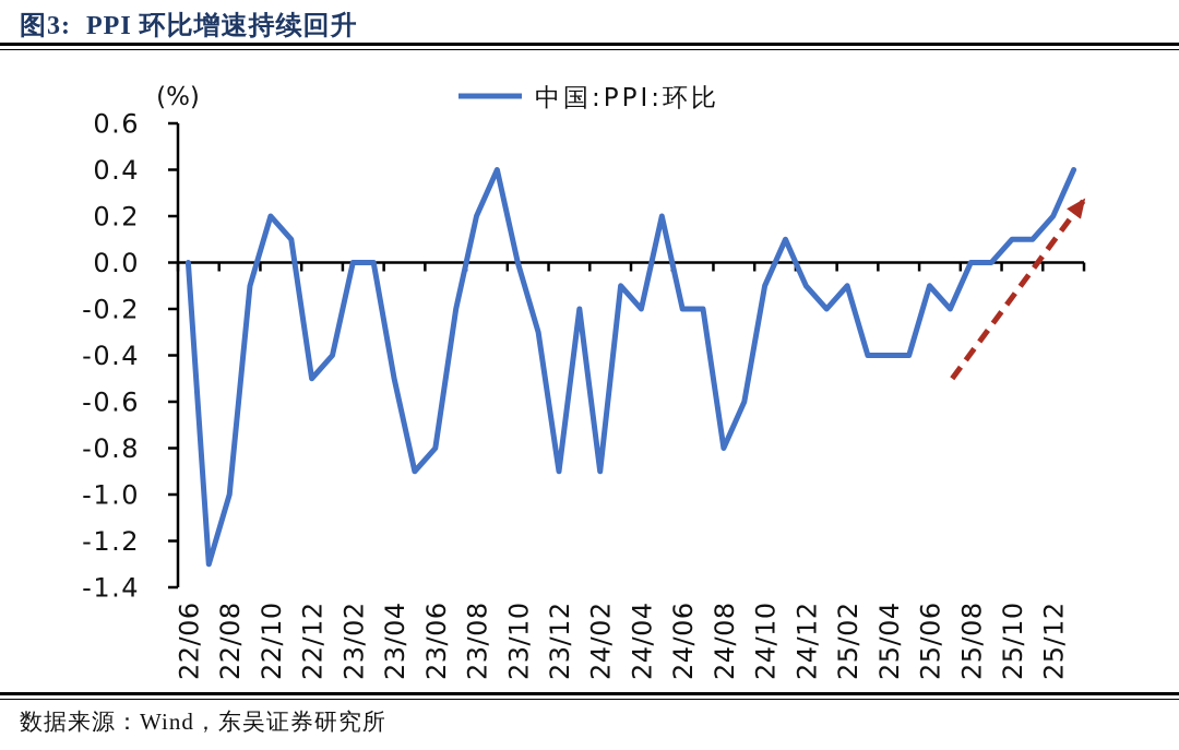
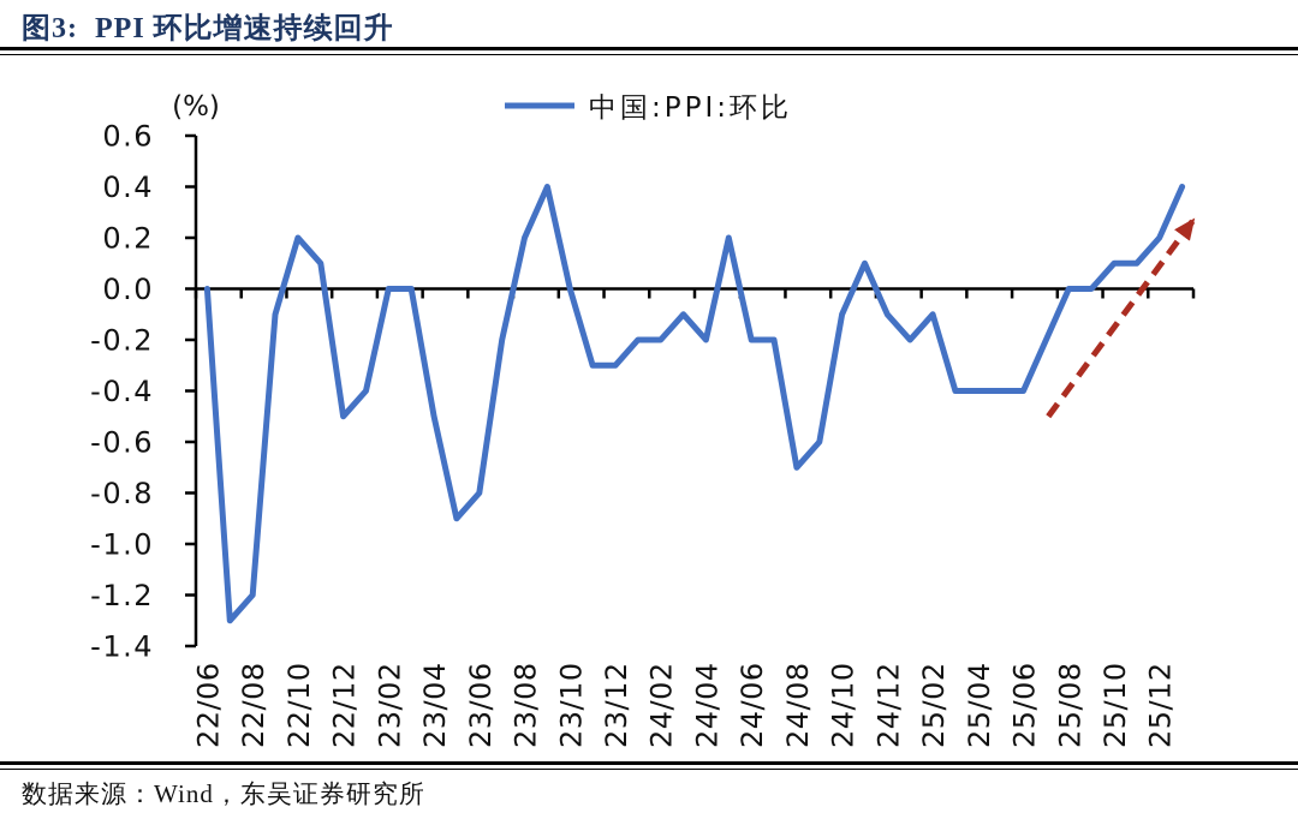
22/08: -1.0 -> -1.2
23/12: -0.9 -> -0.3
24/02: -0.9 -> -0.2
24/08: -0.8 -> -0.7
25/06: -0.1 -> -0.4
